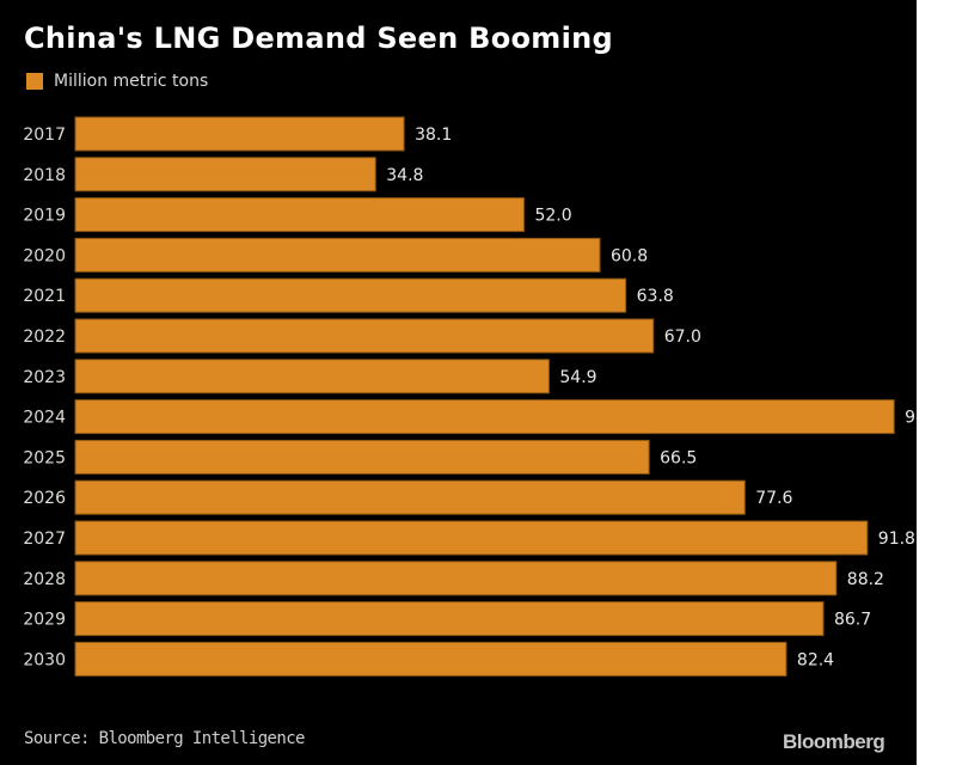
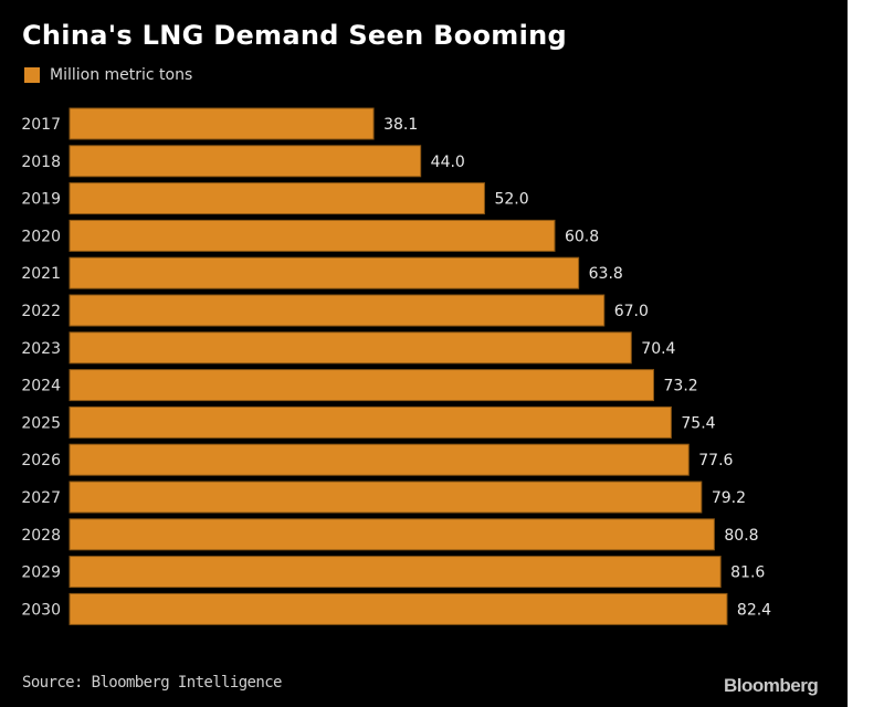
2018: 34.8 -> 44.0
2023: 54.9 -> 70.4
2024: 94.9 -> 73.2
2025: 66.5 -> 75.4
2027: 91.8 -> 79.2
2028: 88.2 -> 80.8
2029: 86.7 -> 81.6
